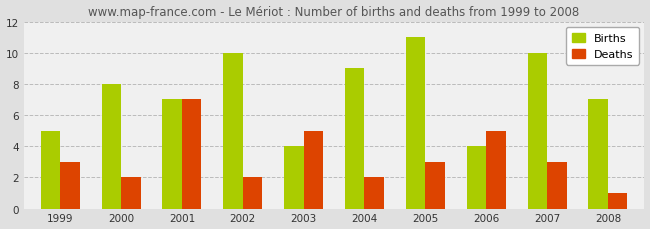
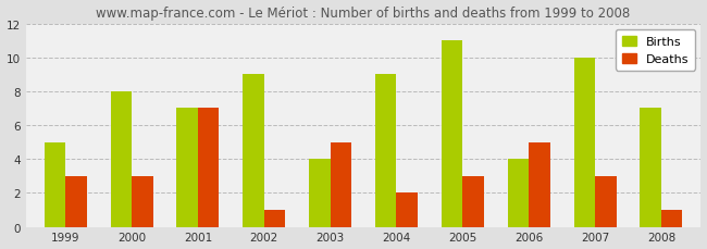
Deaths/2000: 2 -> 3
Births/2002: 10 -> 9
Deaths/2002: 2 -> 1
